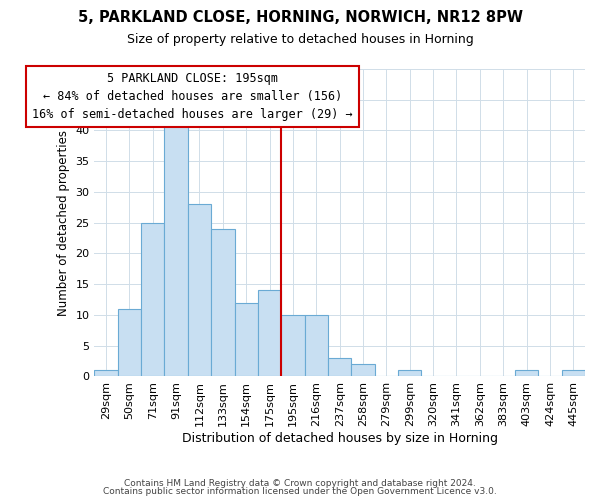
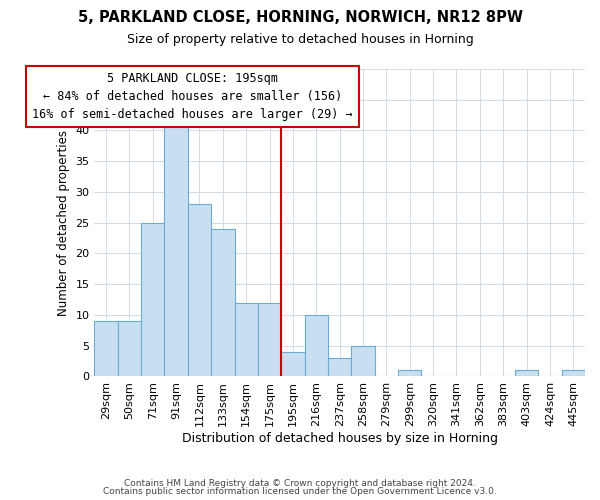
29sqm: 1 -> 9
50sqm: 11 -> 9
175sqm: 14 -> 12
195sqm: 10 -> 4
258sqm: 2 -> 5
